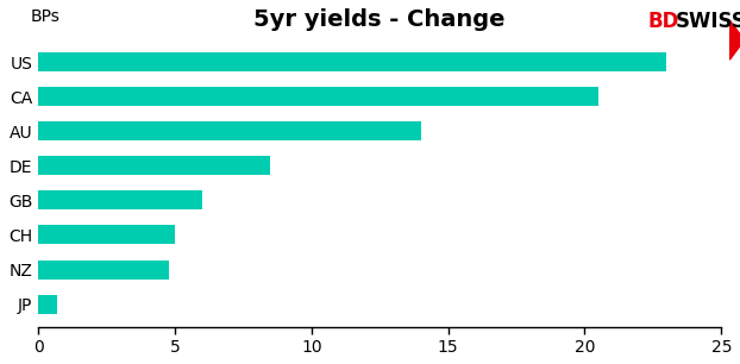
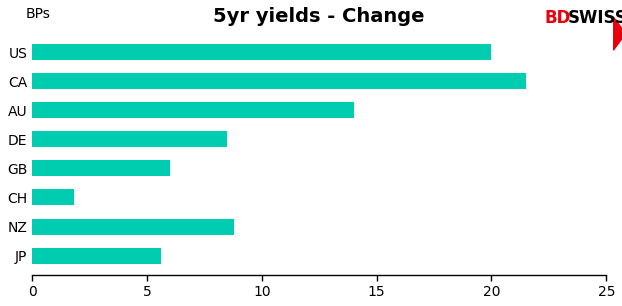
US: 23.0 -> 20.0
CA: 20.5 -> 21.5
CH: 5.0 -> 1.8
NZ: 4.8 -> 8.8
JP: 0.7 -> 5.6
